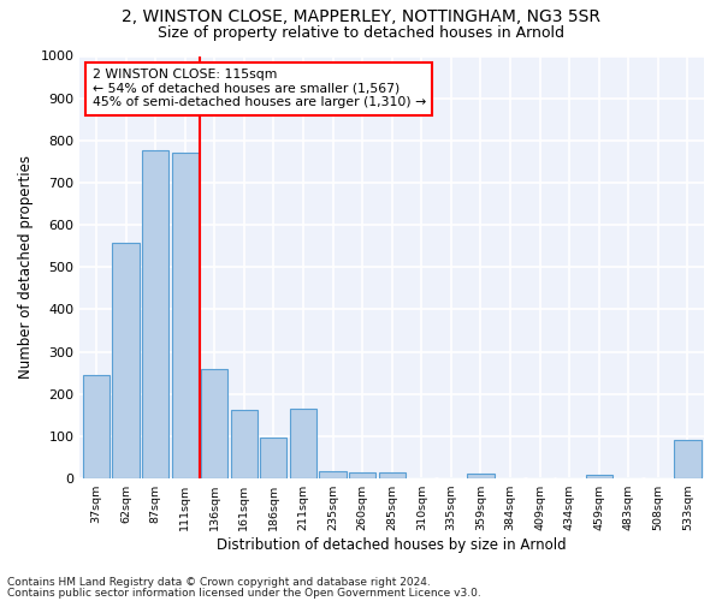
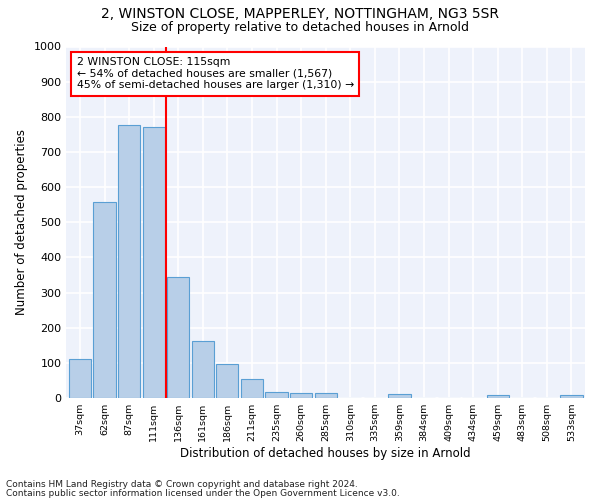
37sqm: 245 -> 112
136sqm: 260 -> 343
211sqm: 165 -> 55
533sqm: 90 -> 9
